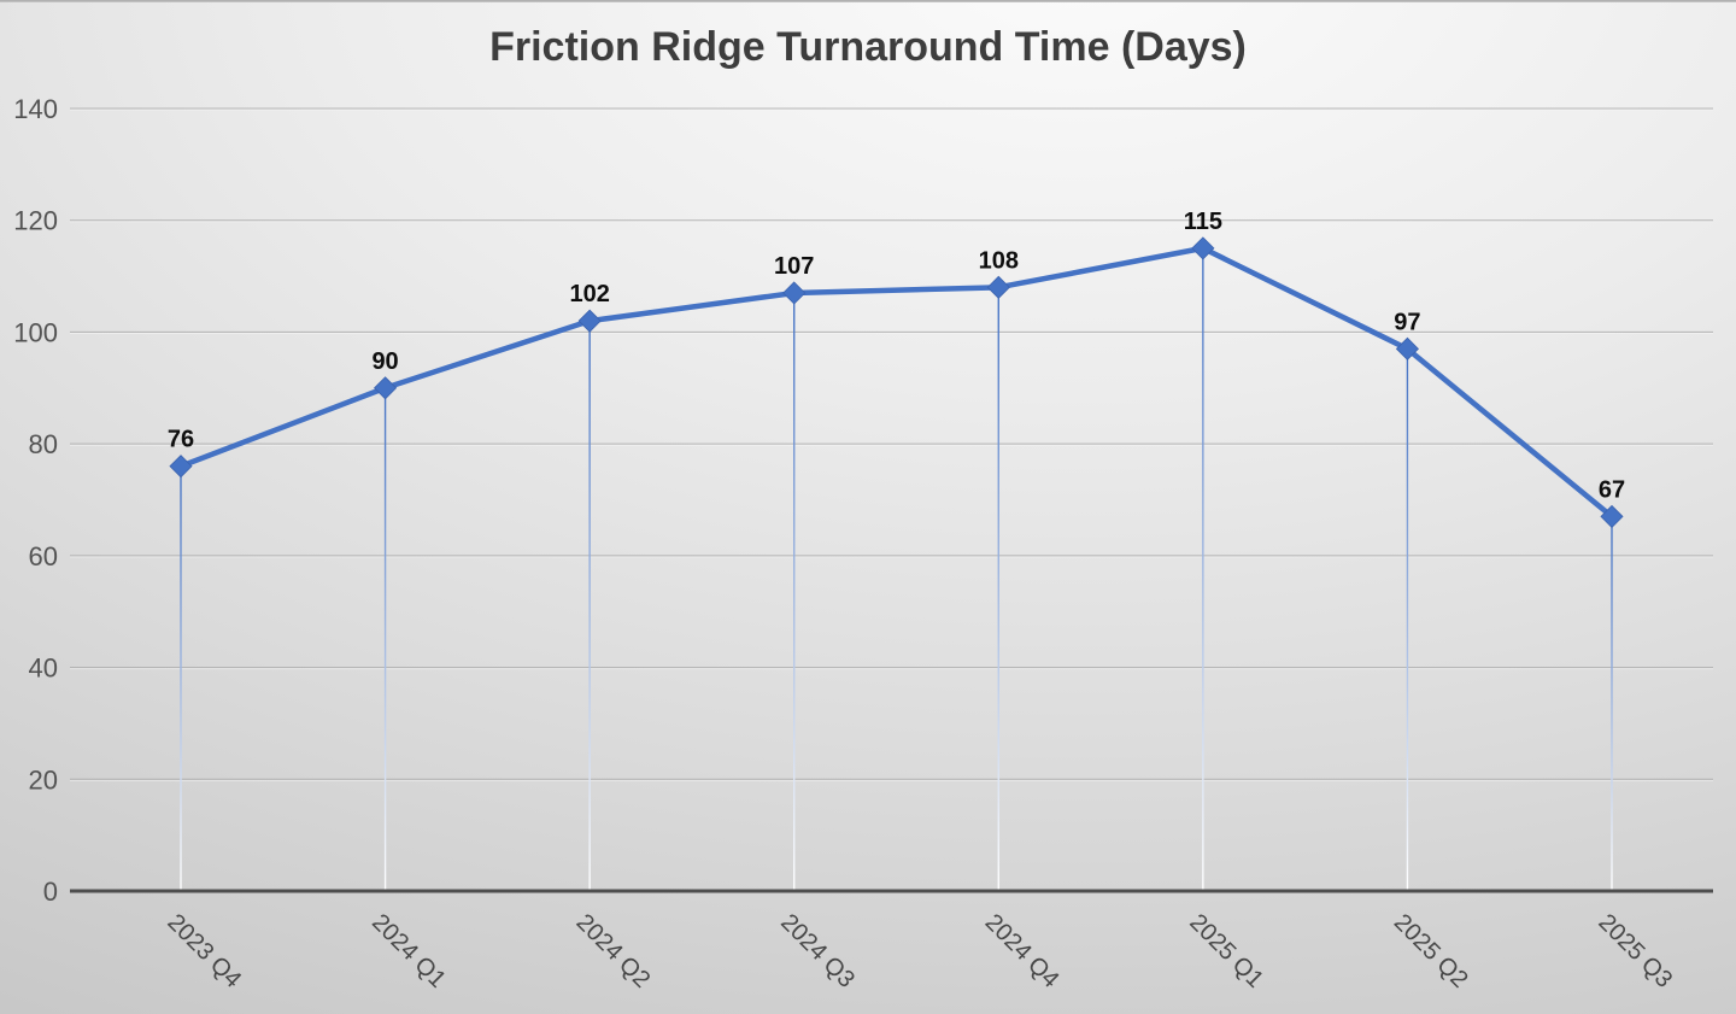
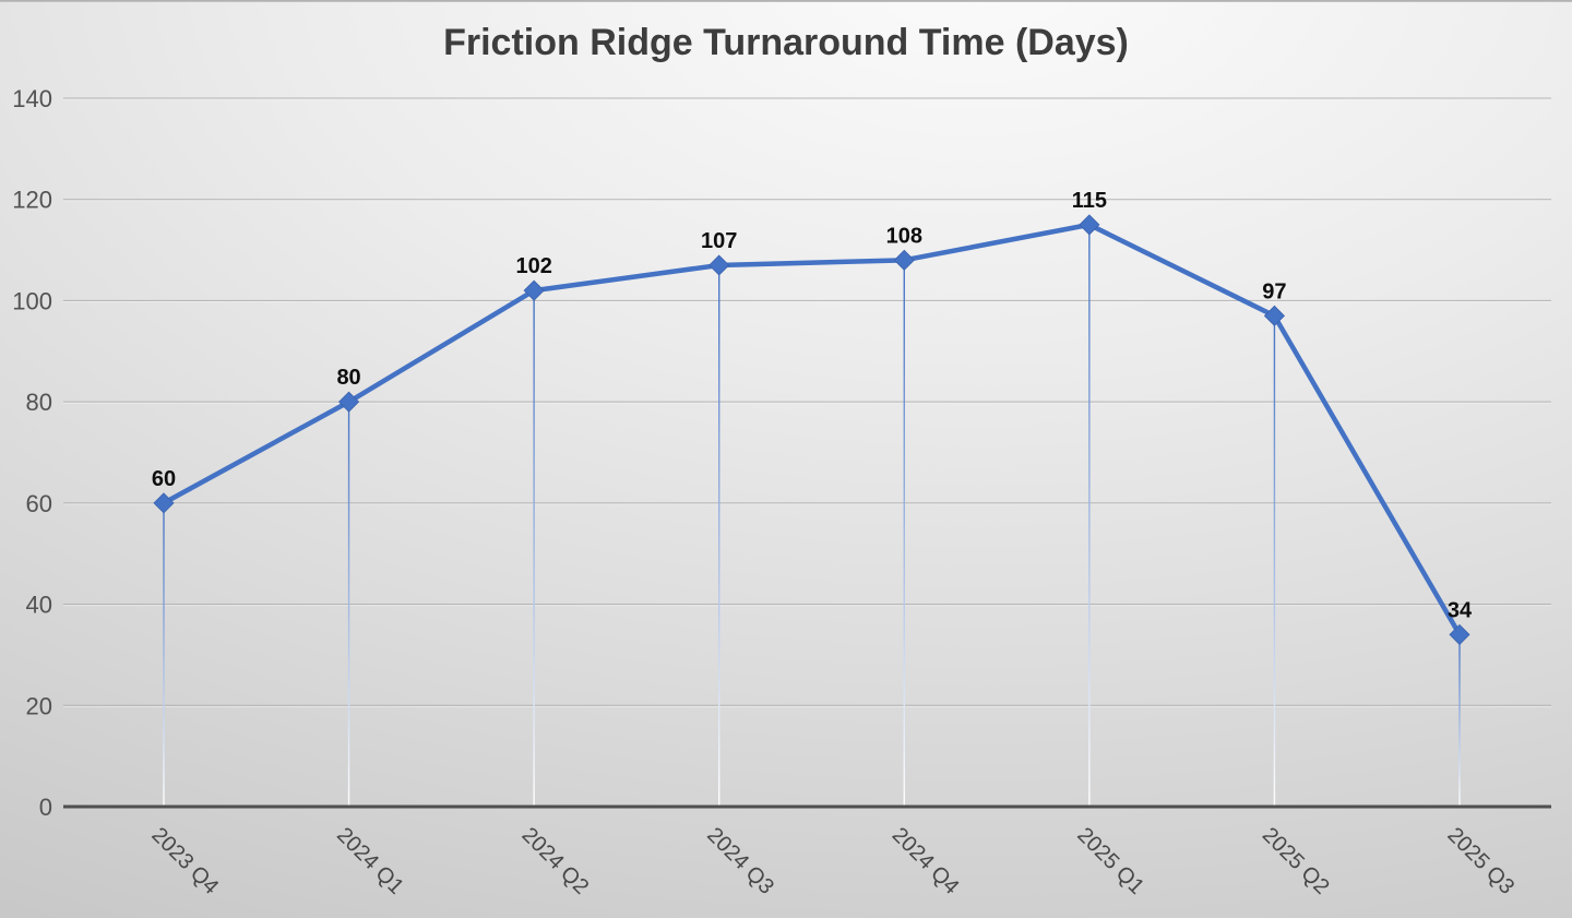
2023 Q4: 76 -> 60
2024 Q1: 90 -> 80
2025 Q3: 67 -> 34
